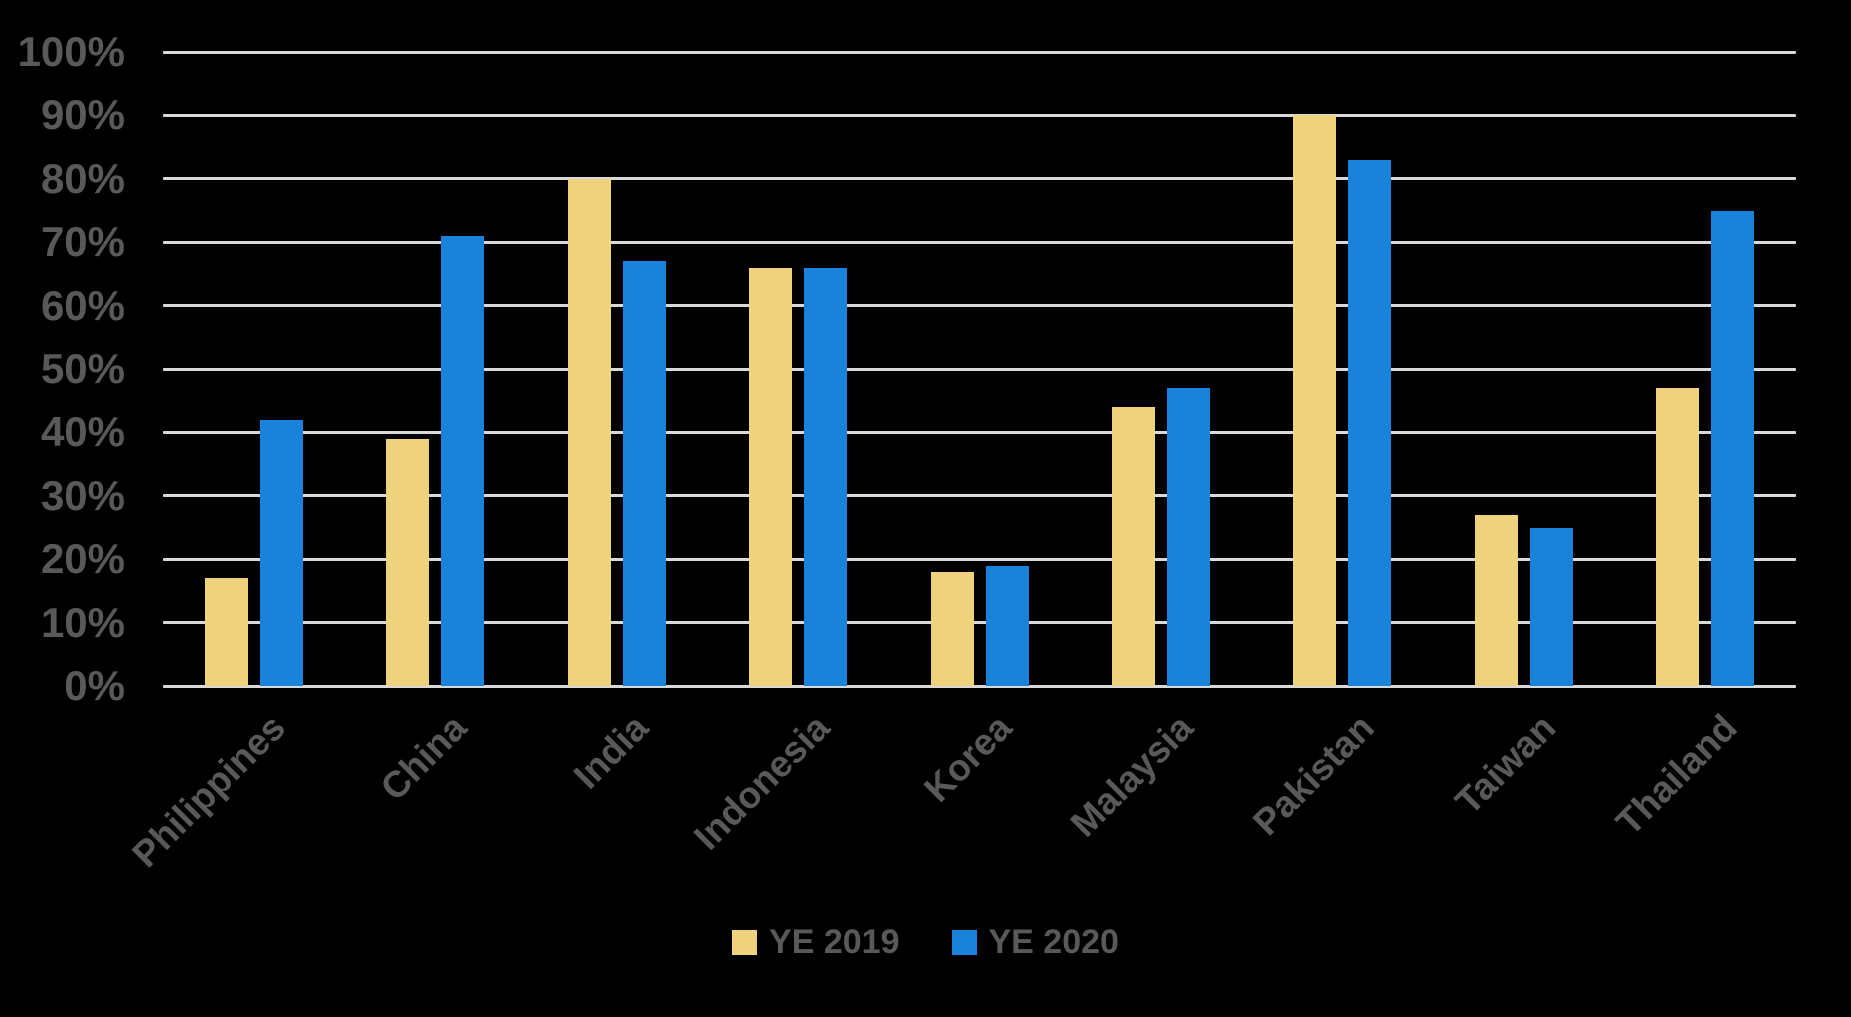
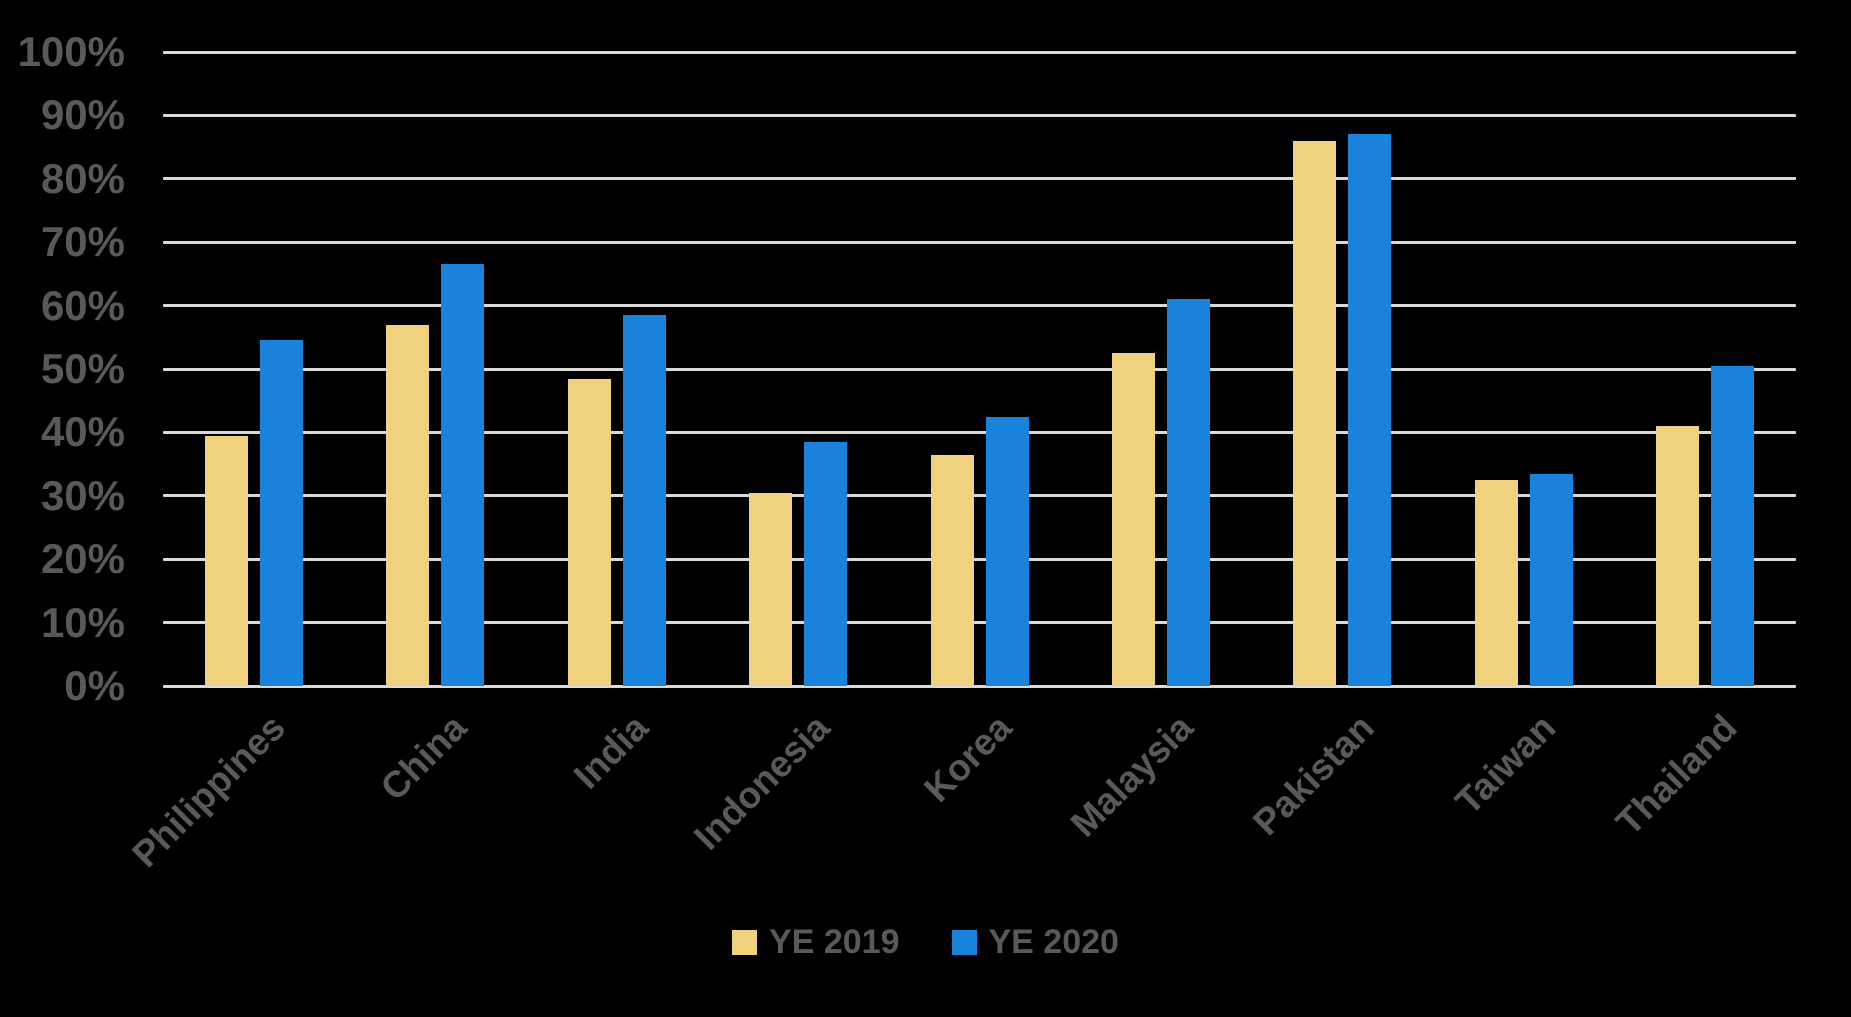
YE 2019/Philippines: 17% -> 40%
YE 2020/Philippines: 42% -> 54%
YE 2019/China: 39% -> 57%
YE 2020/China: 71% -> 66%
YE 2019/India: 80% -> 48%
YE 2020/India: 67% -> 58%
YE 2019/Indonesia: 66% -> 30%
YE 2020/Indonesia: 66% -> 38%
YE 2019/Korea: 18% -> 36%
YE 2020/Korea: 19% -> 42%
YE 2019/Malaysia: 44% -> 52%
YE 2020/Malaysia: 47% -> 61%
YE 2019/Pakistan: 90% -> 86%
YE 2020/Pakistan: 83% -> 87%
YE 2019/Taiwan: 27% -> 32%
YE 2020/Taiwan: 25% -> 34%
YE 2019/Thailand: 47% -> 41%
YE 2020/Thailand: 75% -> 50%
